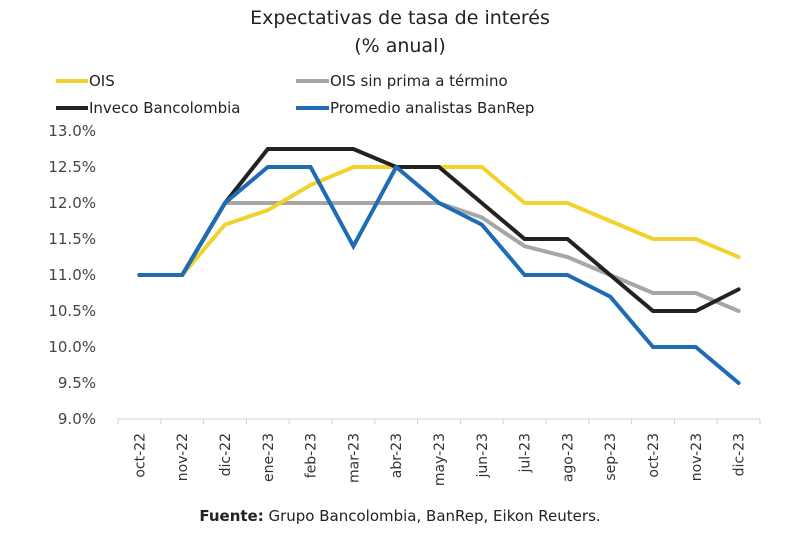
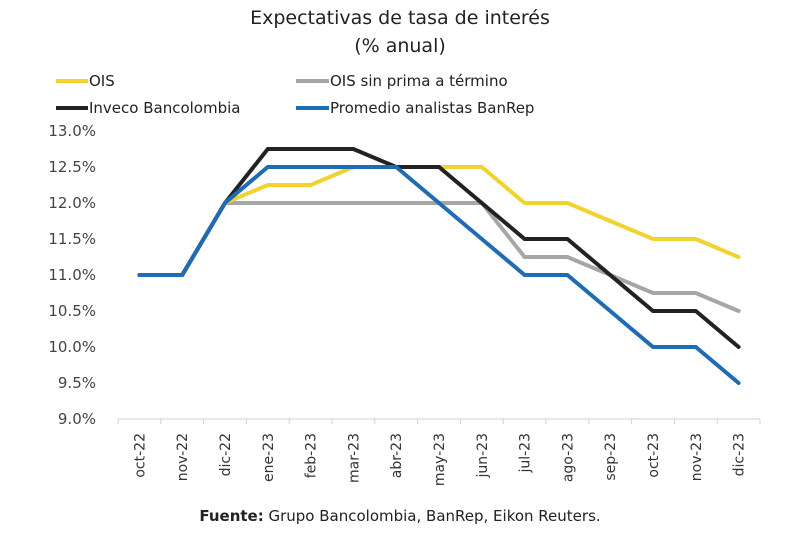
OIS/dic-22: 11.7% -> 12.0%
OIS/ene-23: 11.9% -> 12.2%
Promedio analistas BanRep/mar-23: 11.4% -> 12.5%
OIS sin prima a término/jun-23: 11.8% -> 12.0%
Promedio analistas BanRep/jun-23: 11.7% -> 11.5%
OIS sin prima a término/jul-23: 11.4% -> 11.2%
Promedio analistas BanRep/sep-23: 10.7% -> 10.5%
Inveco Bancolombia/dic-23: 10.8% -> 10.0%
